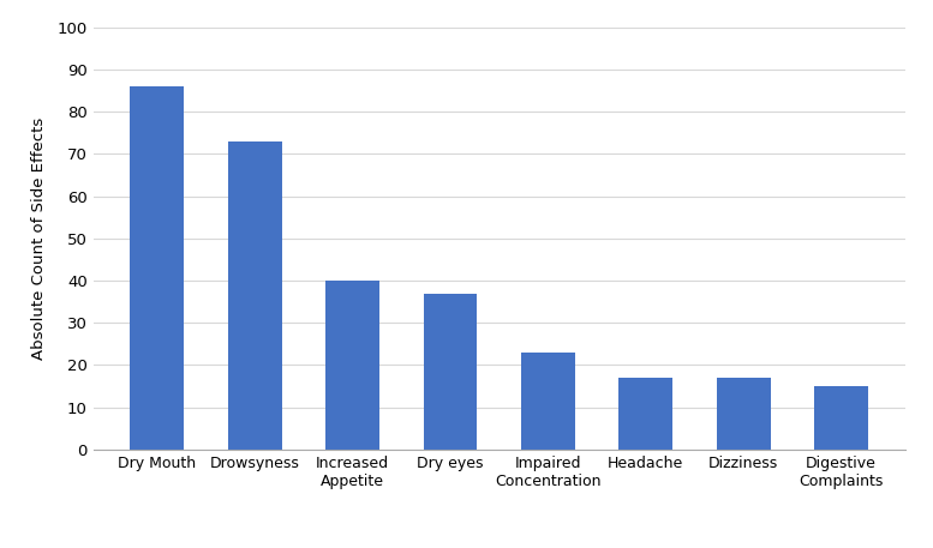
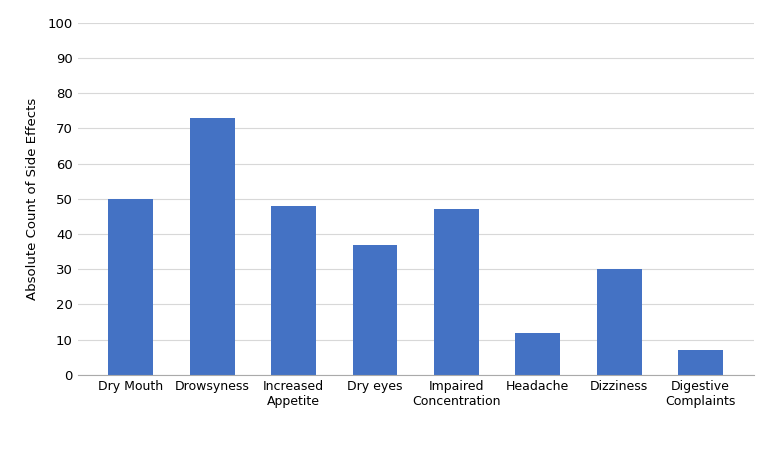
Dry Mouth: 86 -> 50
Increased Appetite: 40 -> 48
Impaired Concentration: 23 -> 47
Headache: 17 -> 12
Dizziness: 17 -> 30
Digestive Complaints: 15 -> 7
